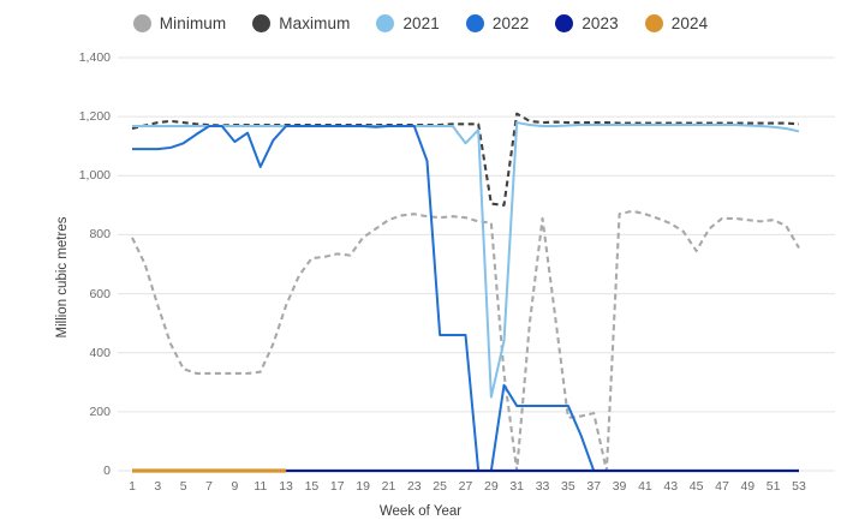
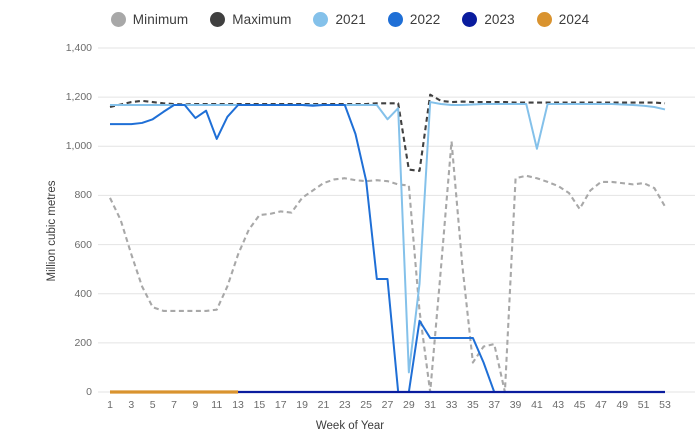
2022/25: 460 -> 860
2021/29: 250 -> 80
Minimum/33: 860 -> 1020
Minimum/35: 180 -> 120
2021/41: 1170 -> 990
